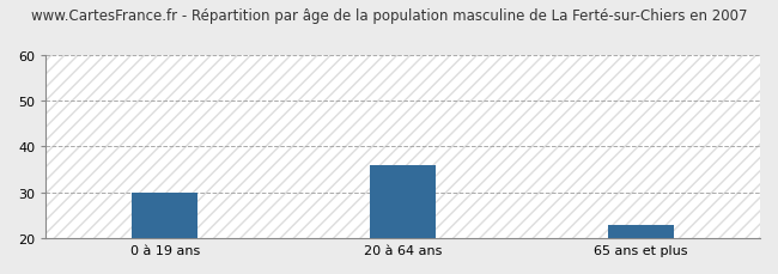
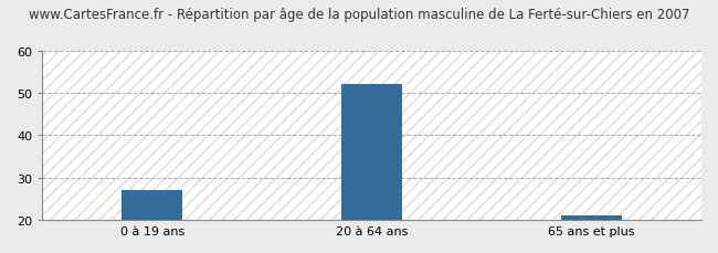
0 à 19 ans: 30 -> 27
20 à 64 ans: 36 -> 52
65 ans et plus: 23 -> 21
